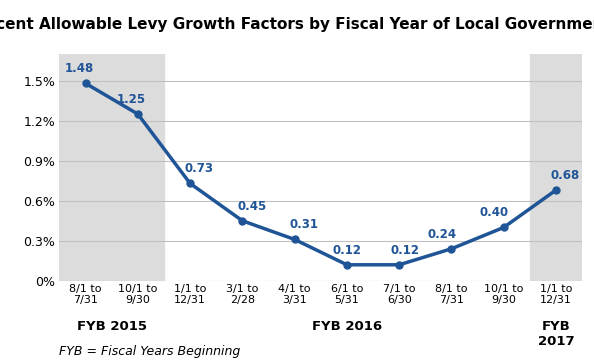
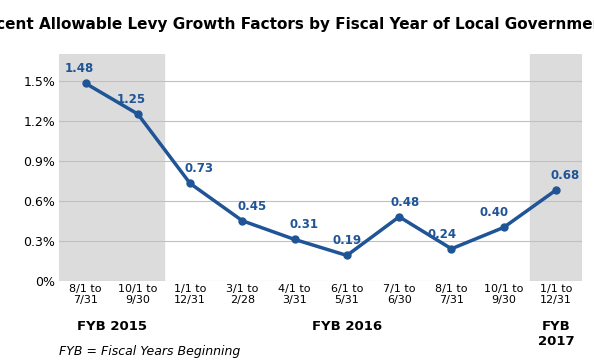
6/1 to 5/31: 0.12 -> 0.19
7/1 to 6/30: 0.12 -> 0.48
